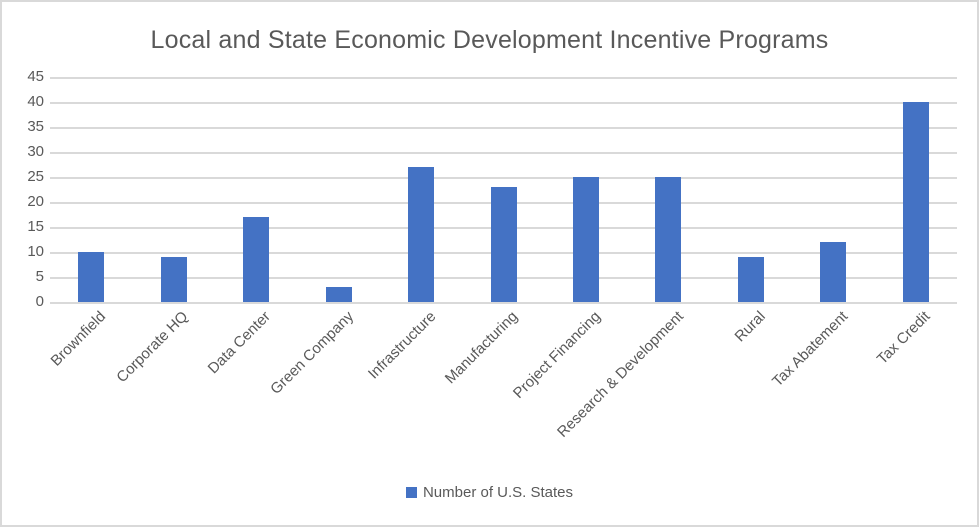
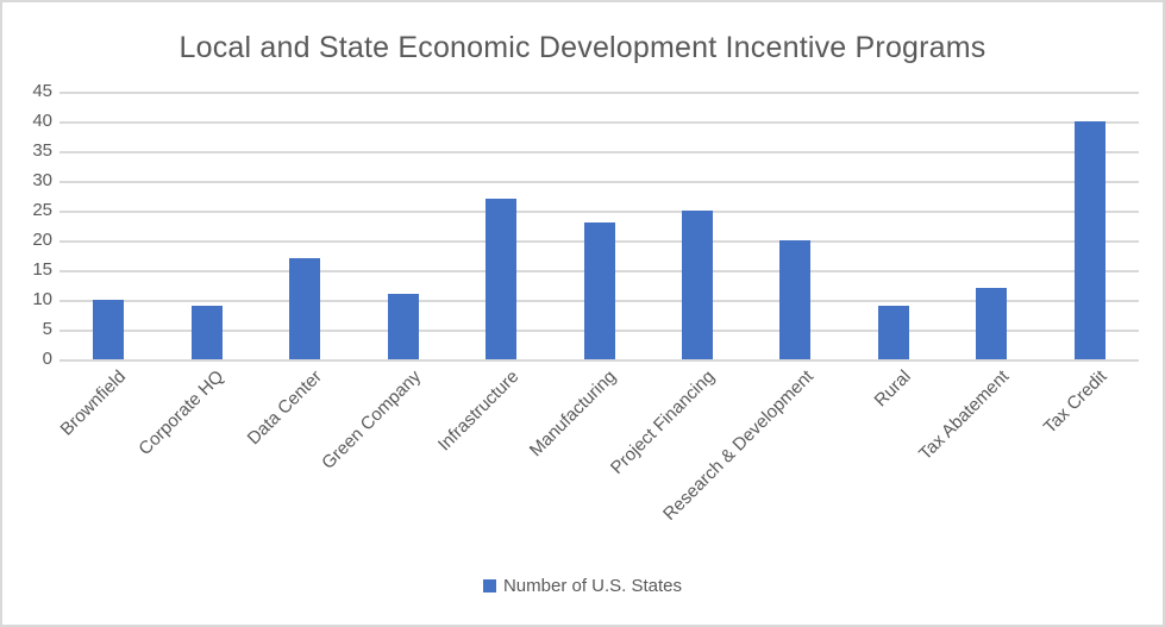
Green Company: 3 -> 11
Research & Development: 25 -> 20
